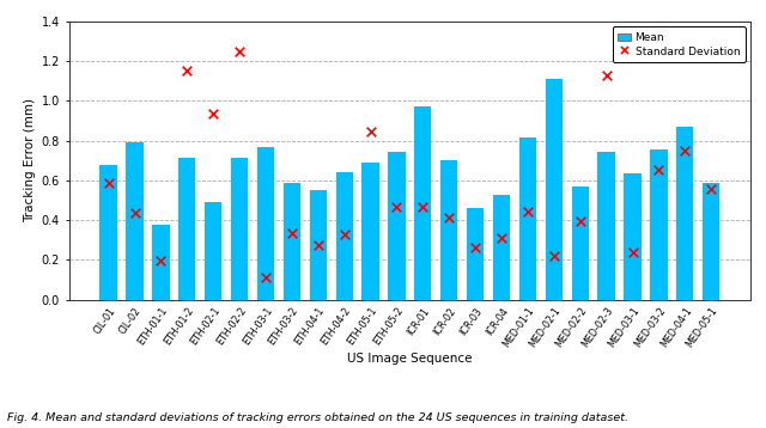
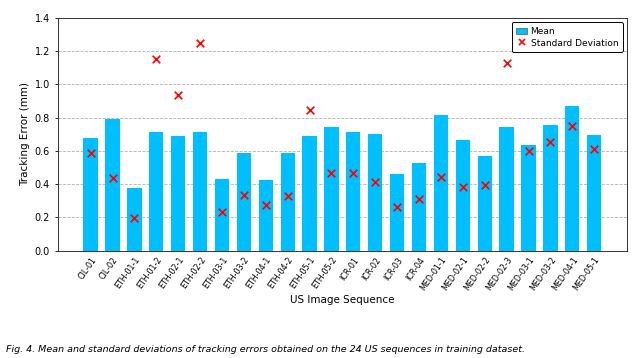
Mean/ETH-02-1: 0.49 -> 0.69
Mean/ETH-03-1: 0.77 -> 0.43
Standard Deviation/ETH-03-1: 0.11 -> 0.23
Mean/ETH-04-1: 0.55 -> 0.42
Mean/ETH-04-2: 0.64 -> 0.58
Mean/ICR-01: 0.97 -> 0.71
Mean/MED-02-1: 1.11 -> 0.67
Standard Deviation/MED-02-1: 0.22 -> 0.38
Standard Deviation/MED-03-1: 0.24 -> 0.60
Mean/MED-05-1: 0.59 -> 0.69
Standard Deviation/MED-05-1: 0.56 -> 0.61
